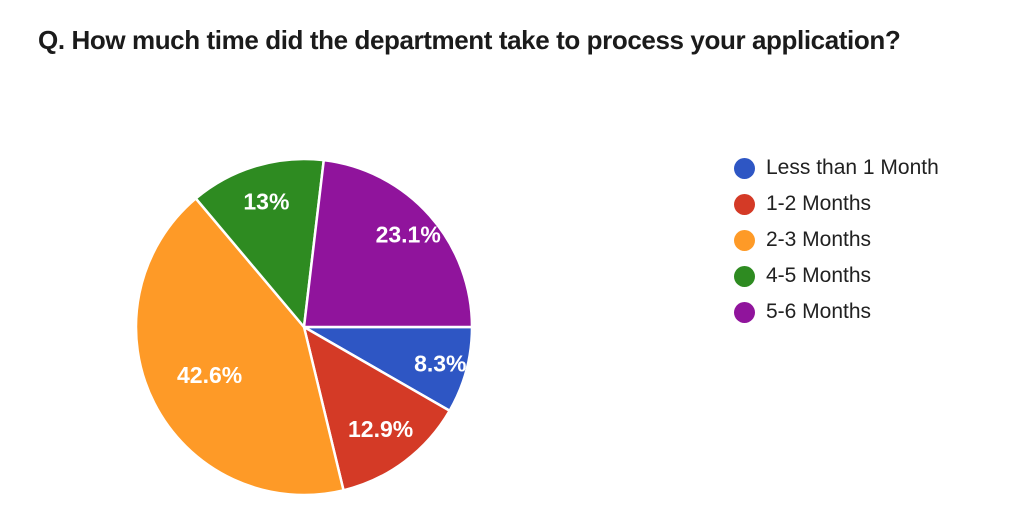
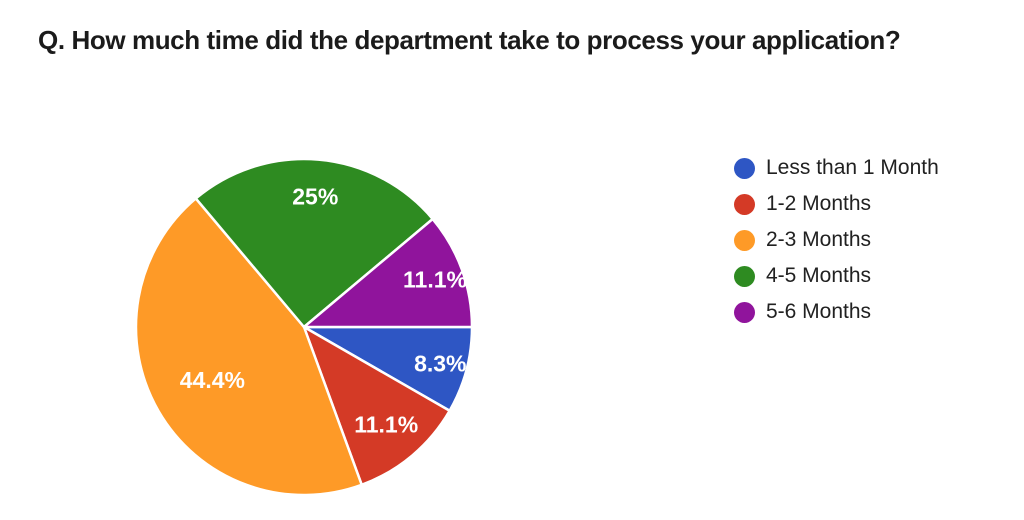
1-2 Months: 12.9% -> 11.1%
2-3 Months: 42.6% -> 44.4%
4-5 Months: 13% -> 25%
5-6 Months: 23.1% -> 11.1%
